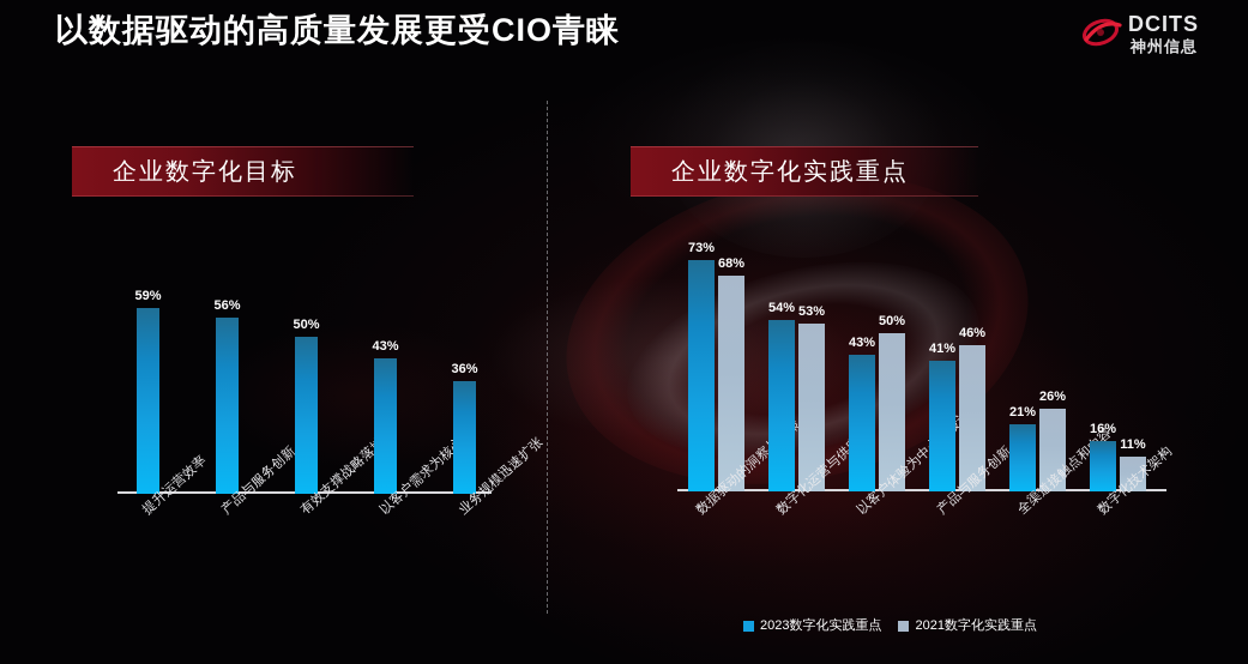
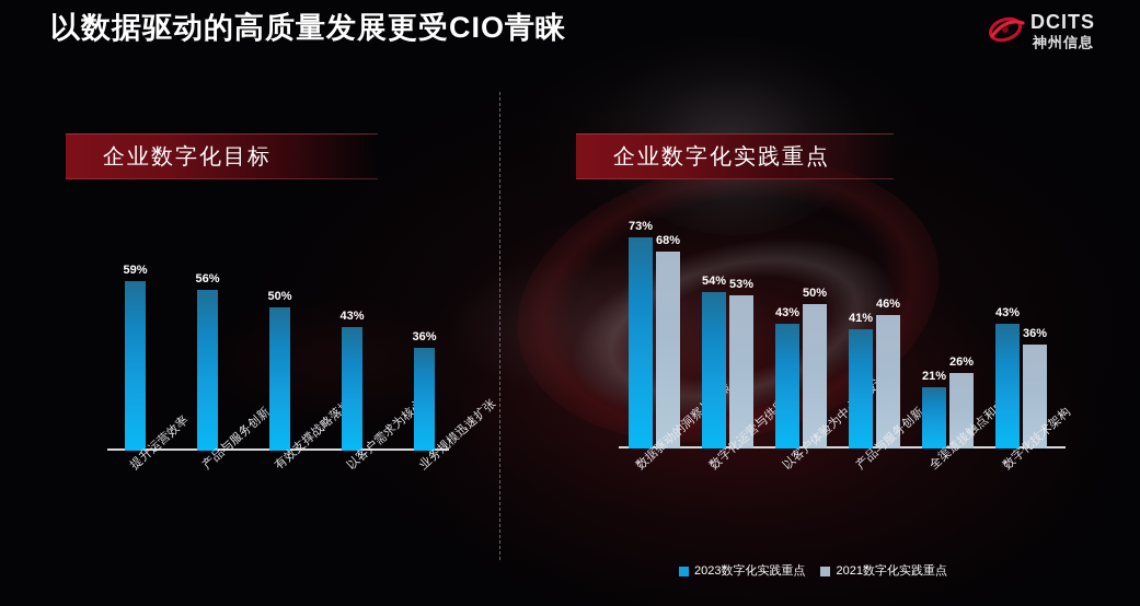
企业数字化实践重点/2023数字化实践重点/数字化技术架构: 16% -> 43%
企业数字化实践重点/2021数字化实践重点/数字化技术架构: 11% -> 36%
